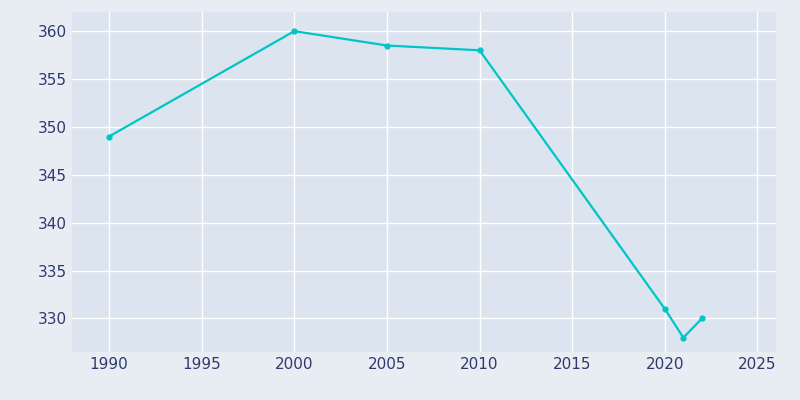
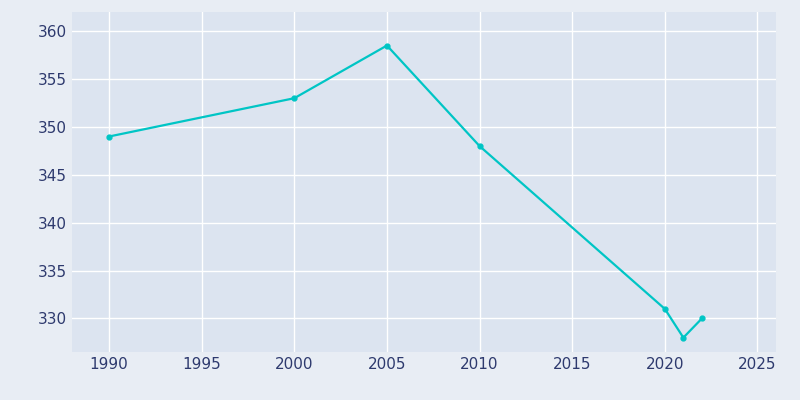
2000: 360.0 -> 353.0
2010: 358.0 -> 348.0
